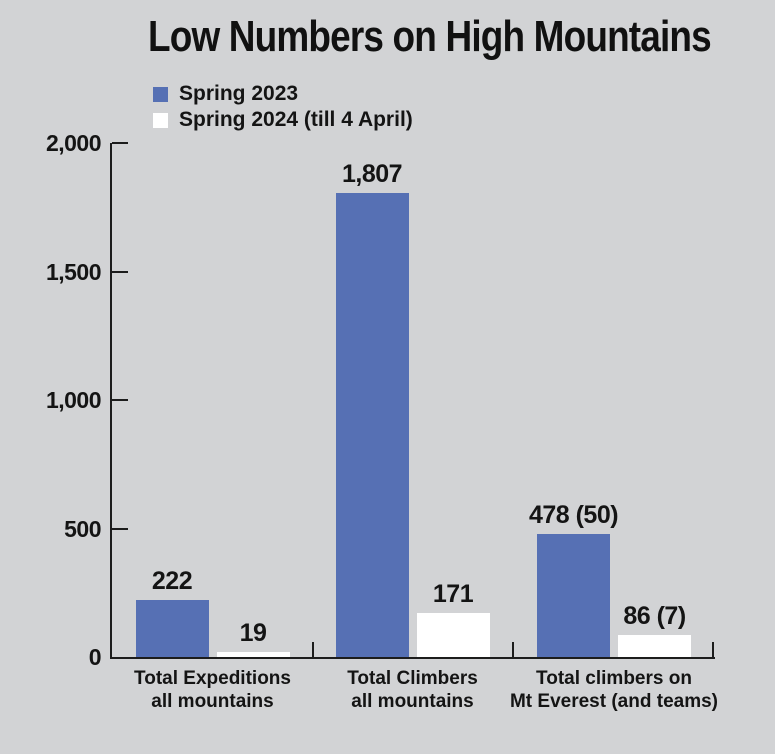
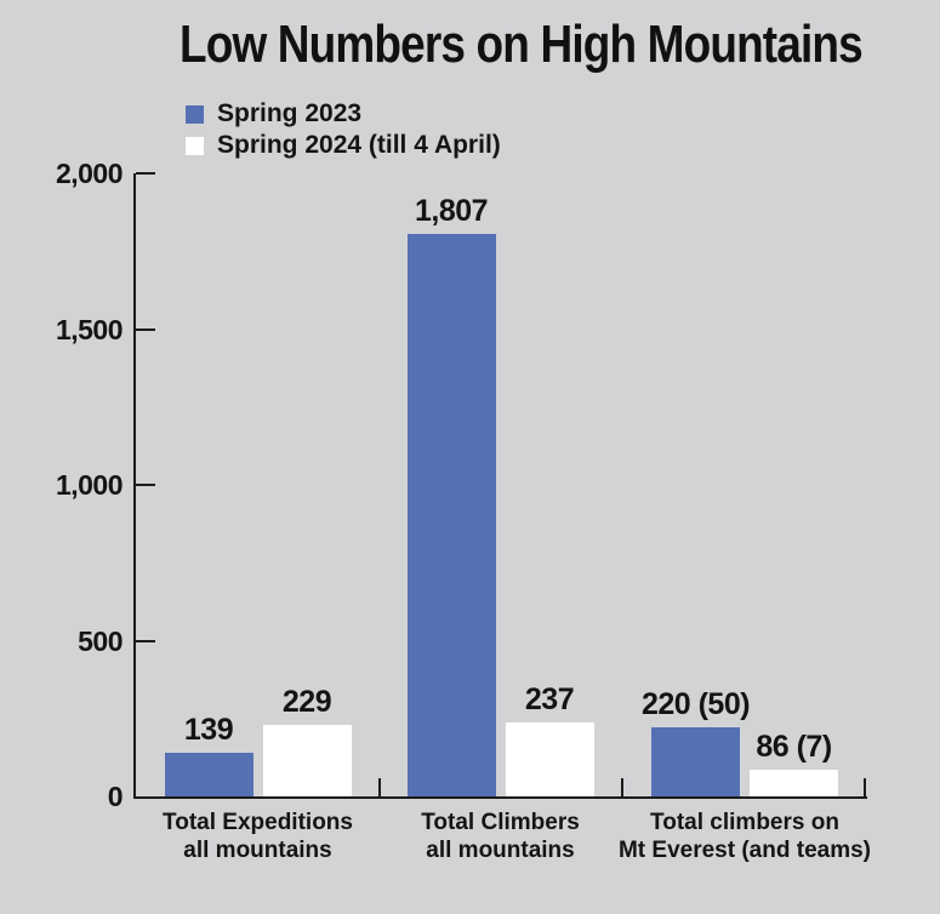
Spring 2023/Total Expeditions all mountains: 222 -> 139
Spring 2024 (till 4 April)/Total Expeditions all mountains: 19 -> 229
Spring 2024 (till 4 April)/Total Climbers all mountains: 171 -> 237
Spring 2023/Total climbers on Mt Everest (and teams): 478 -> 220
